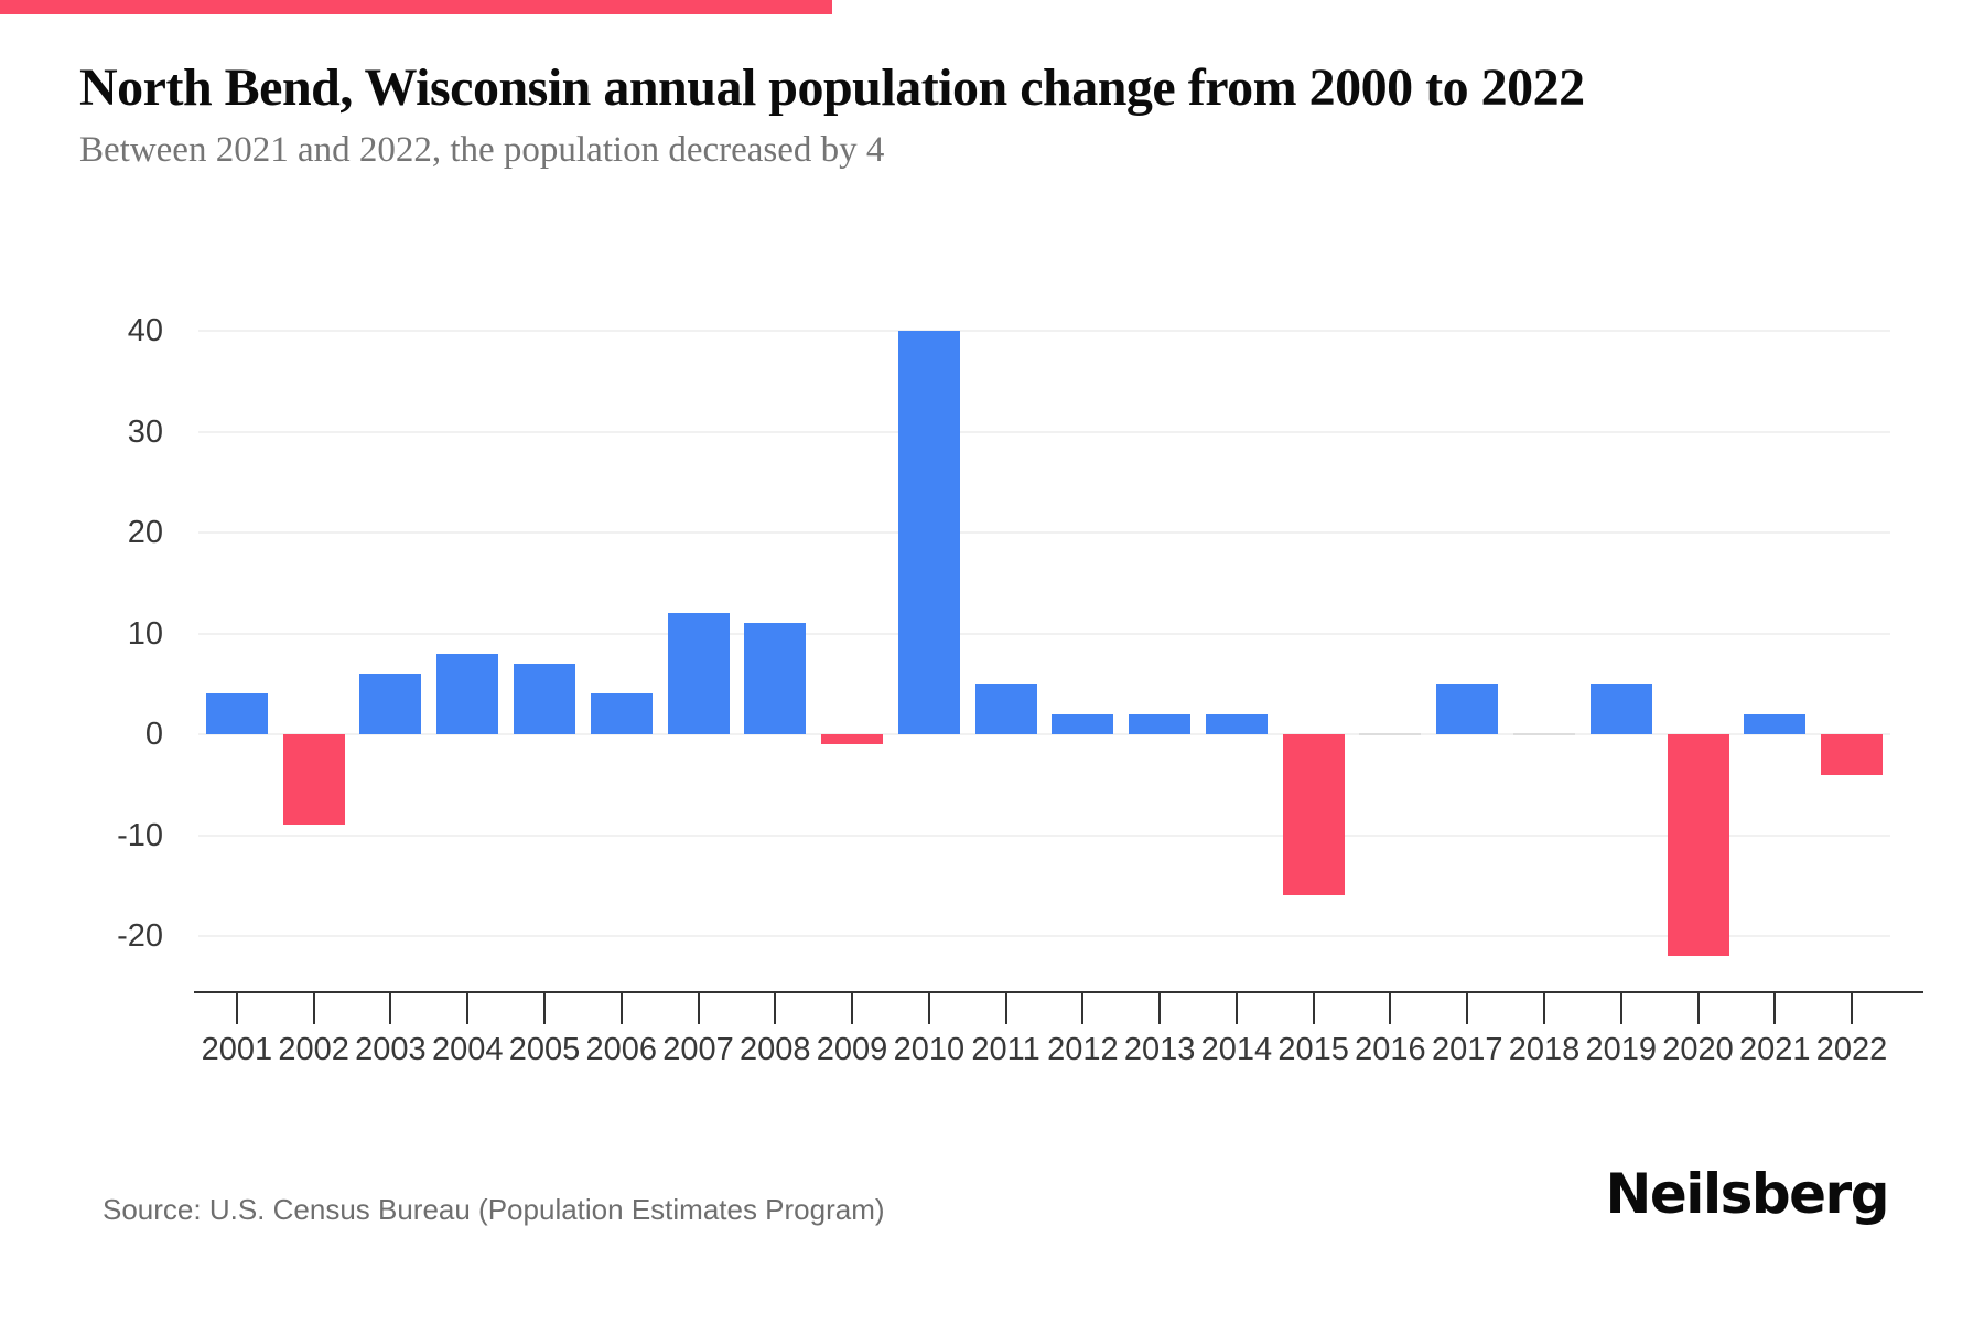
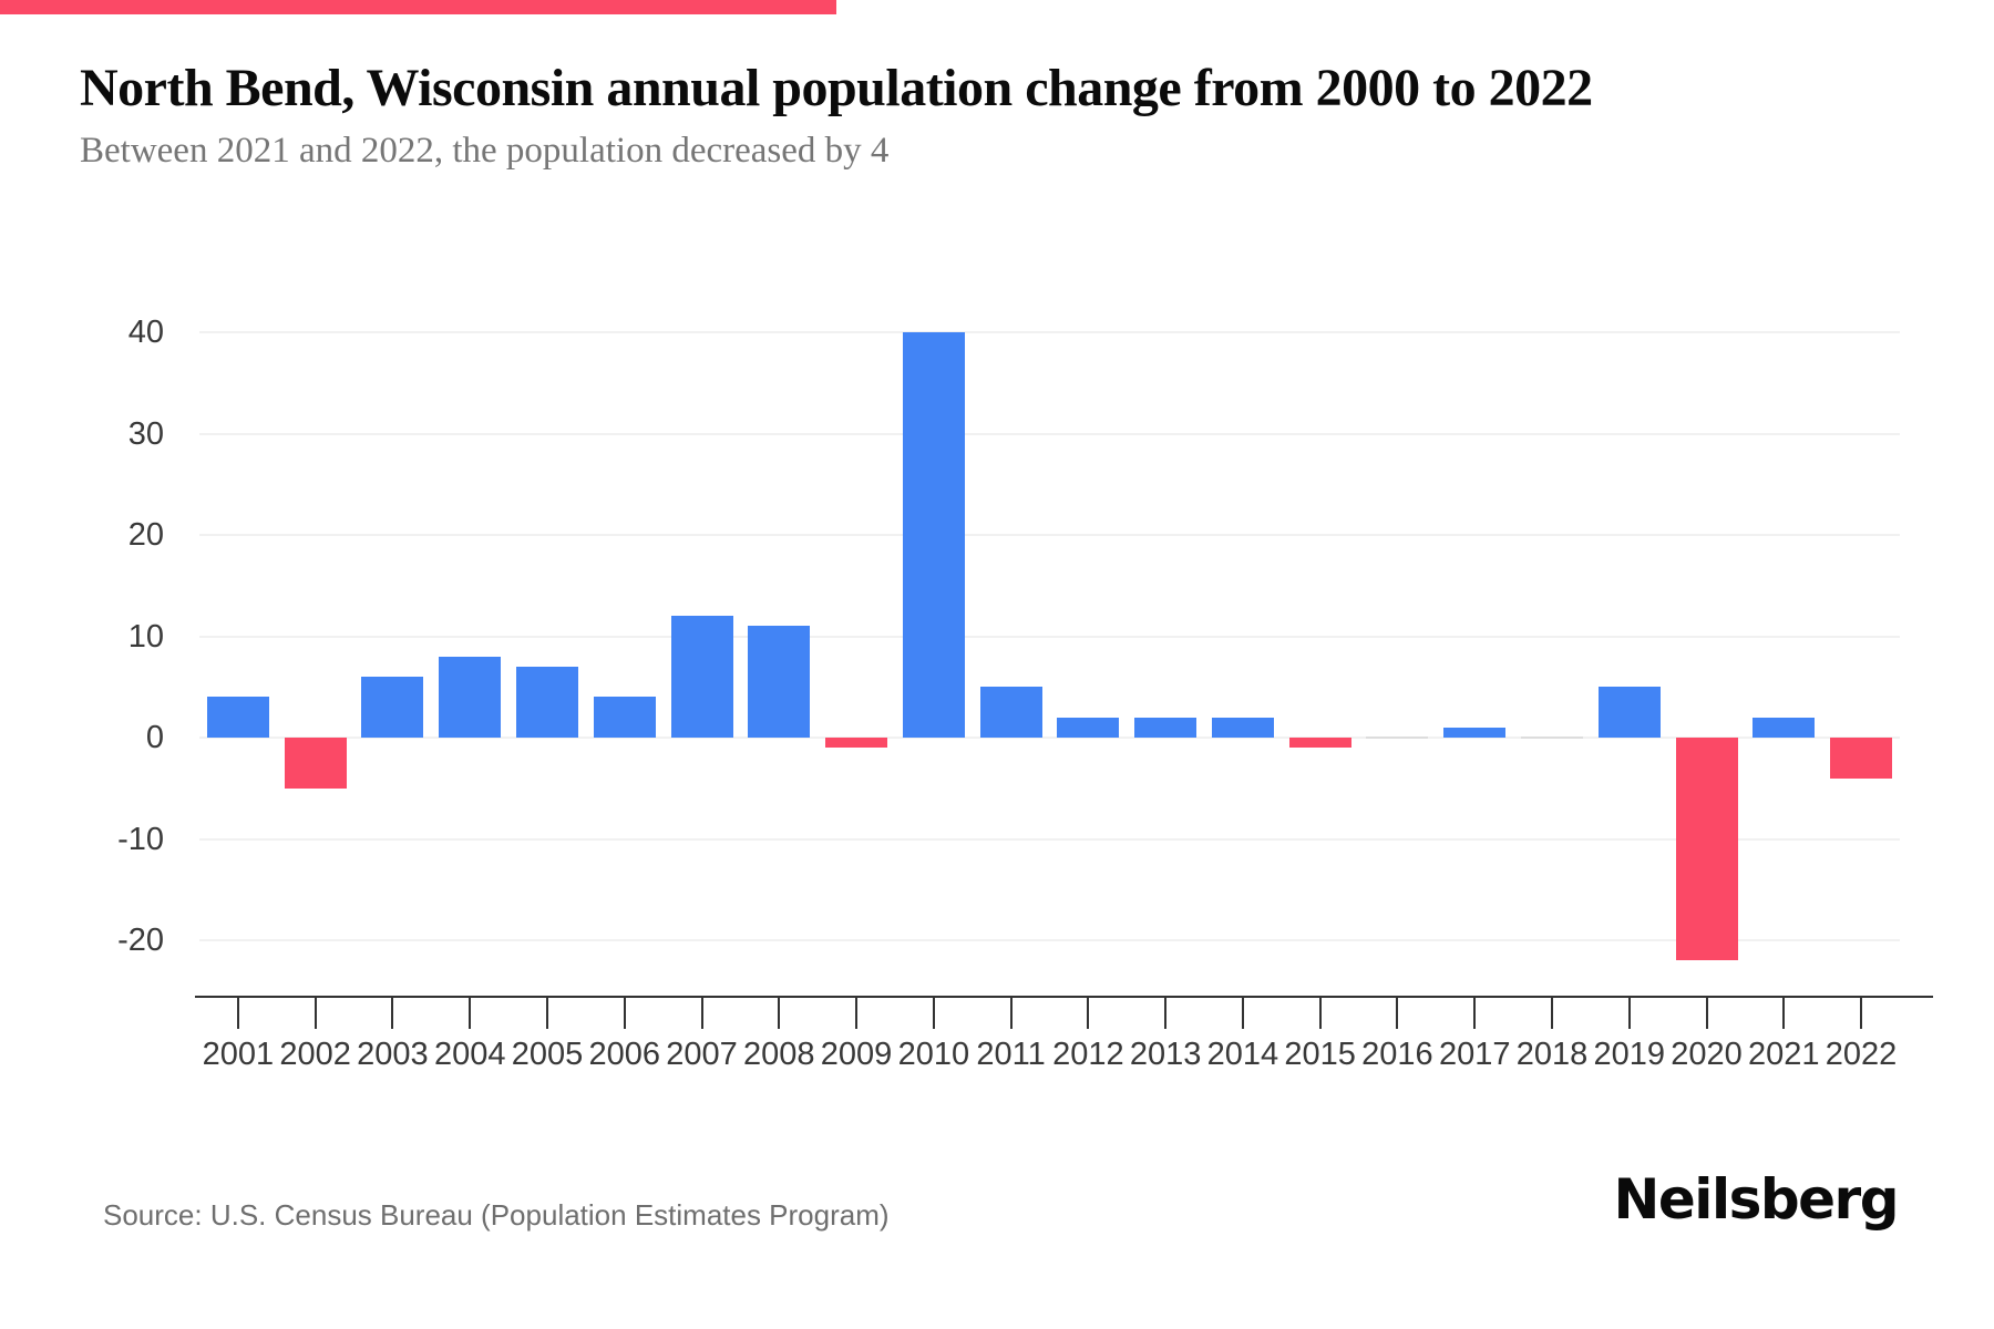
2002: -9 -> -5
2015: -16 -> -1
2017: 5 -> 1
